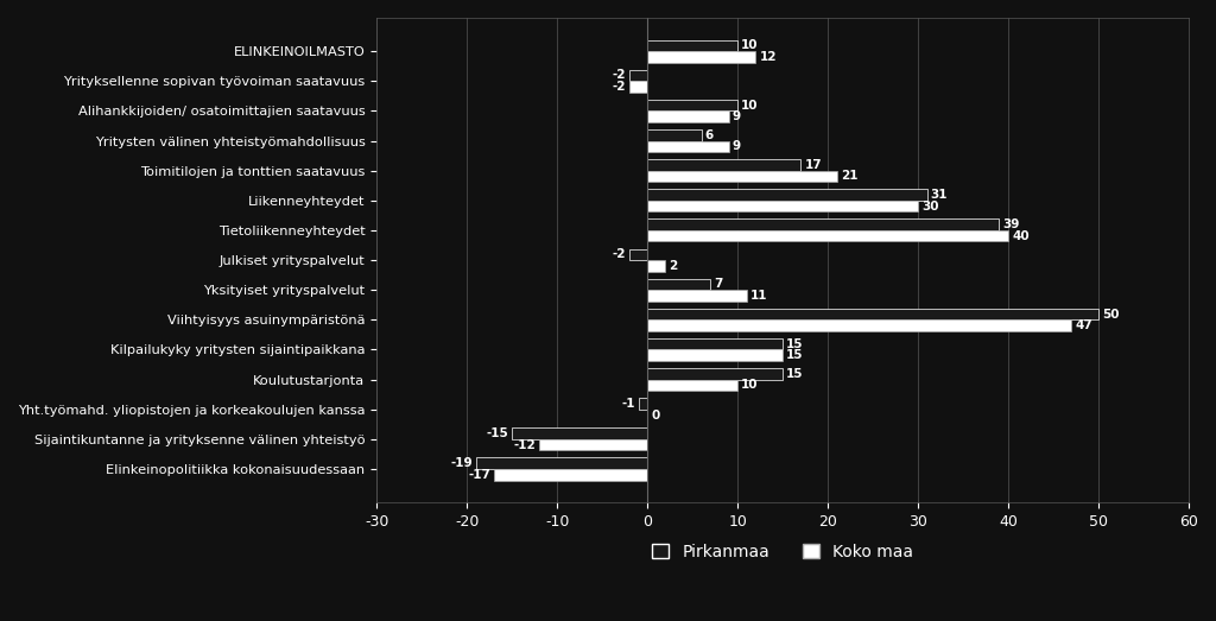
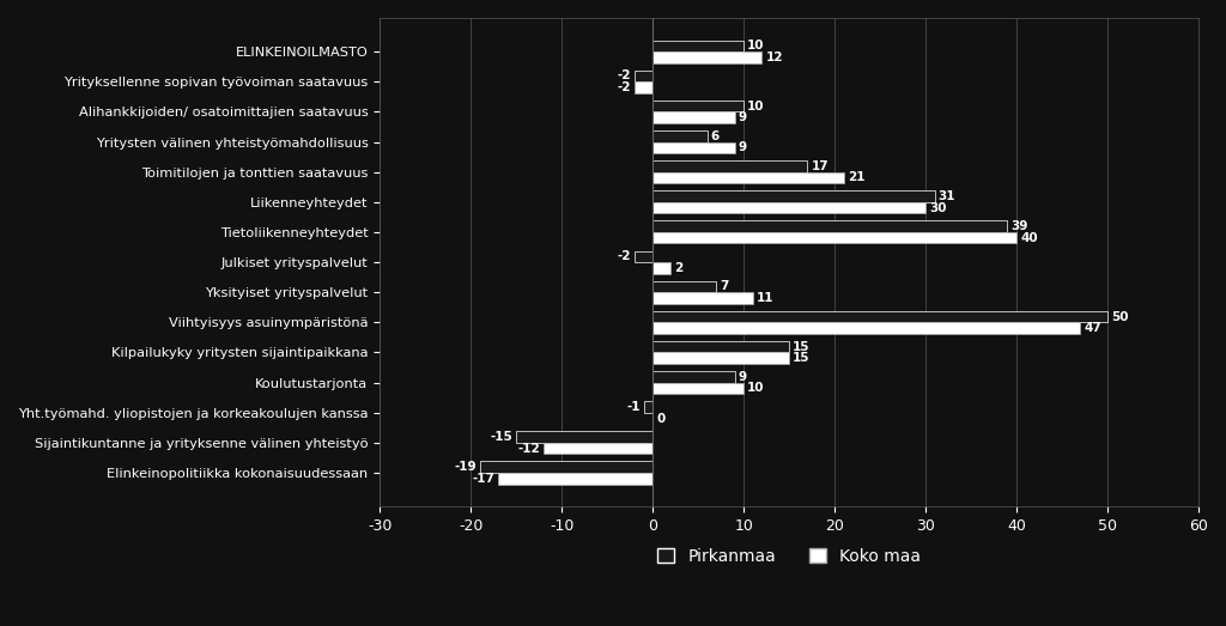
Pirkanmaa/Koulutustarjonta: 15 -> 9
